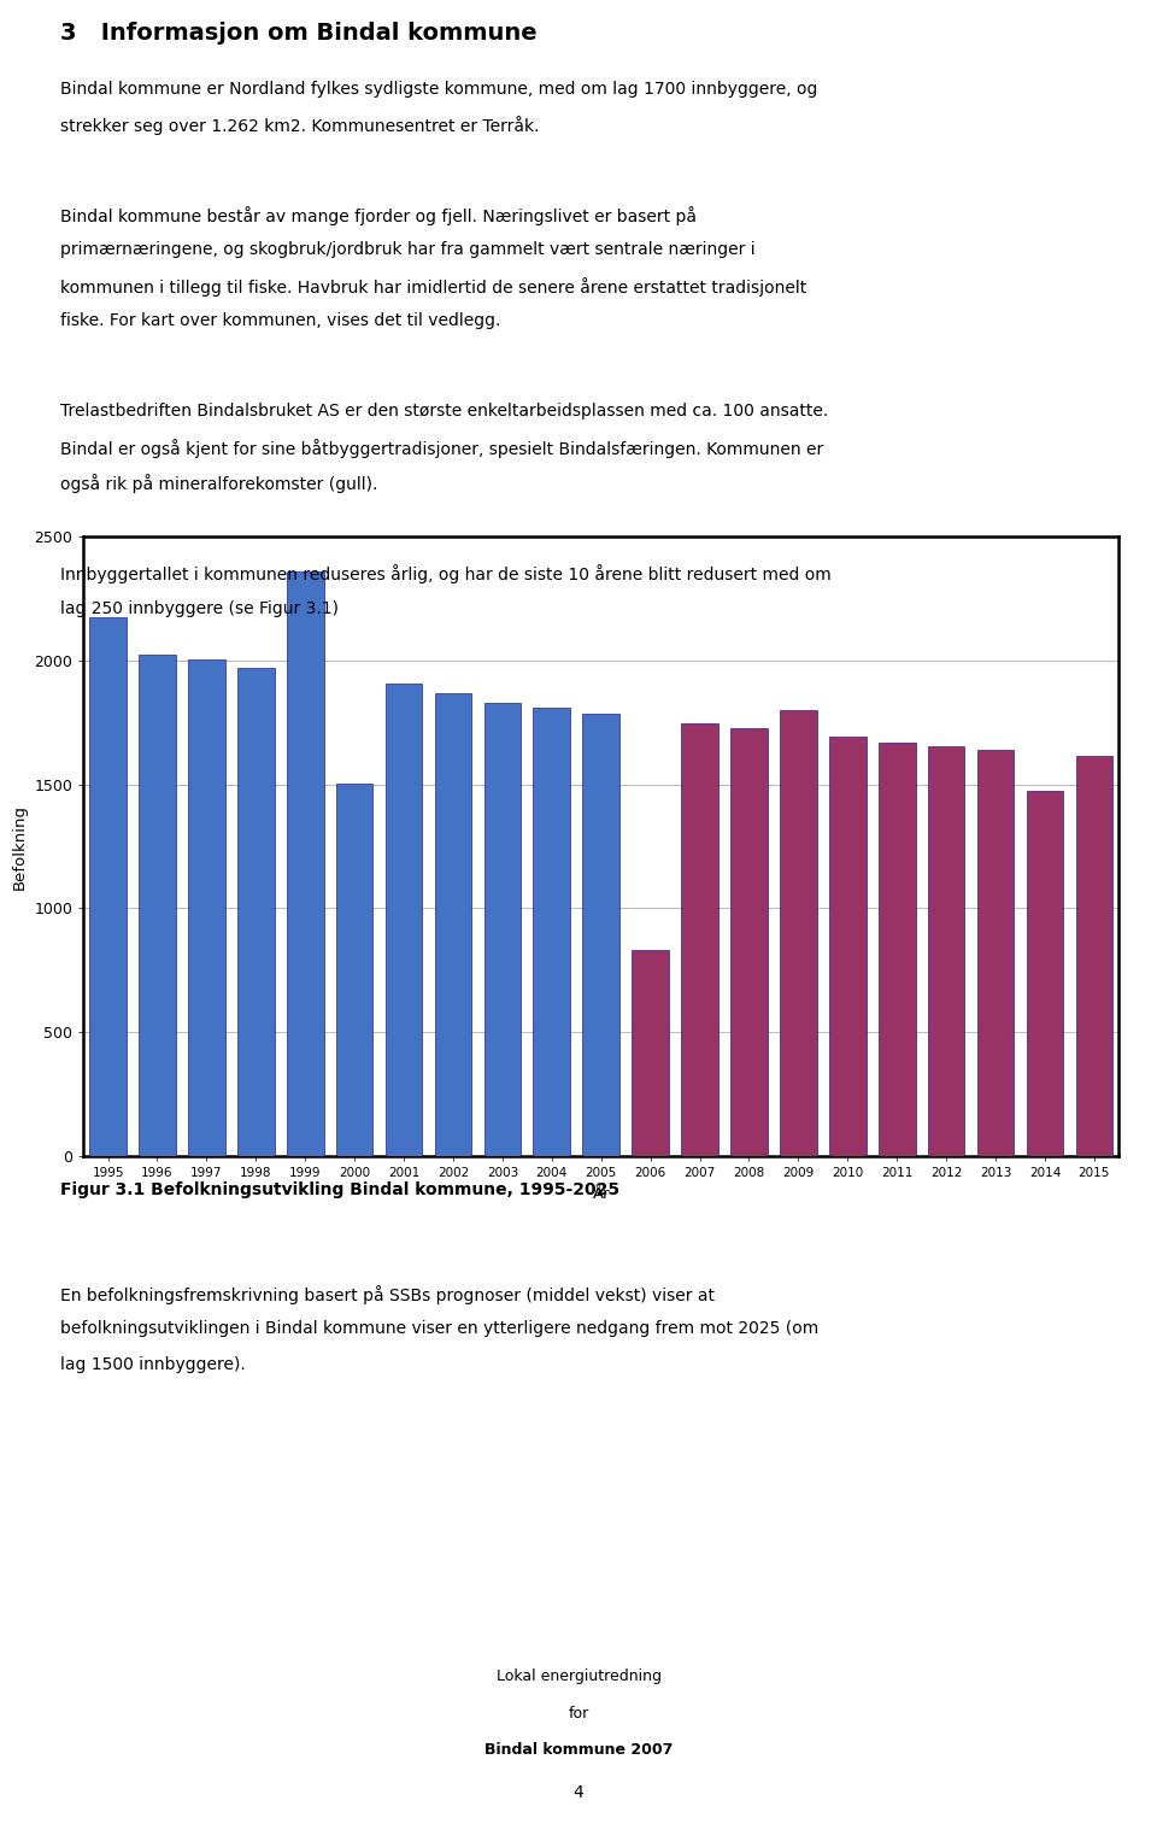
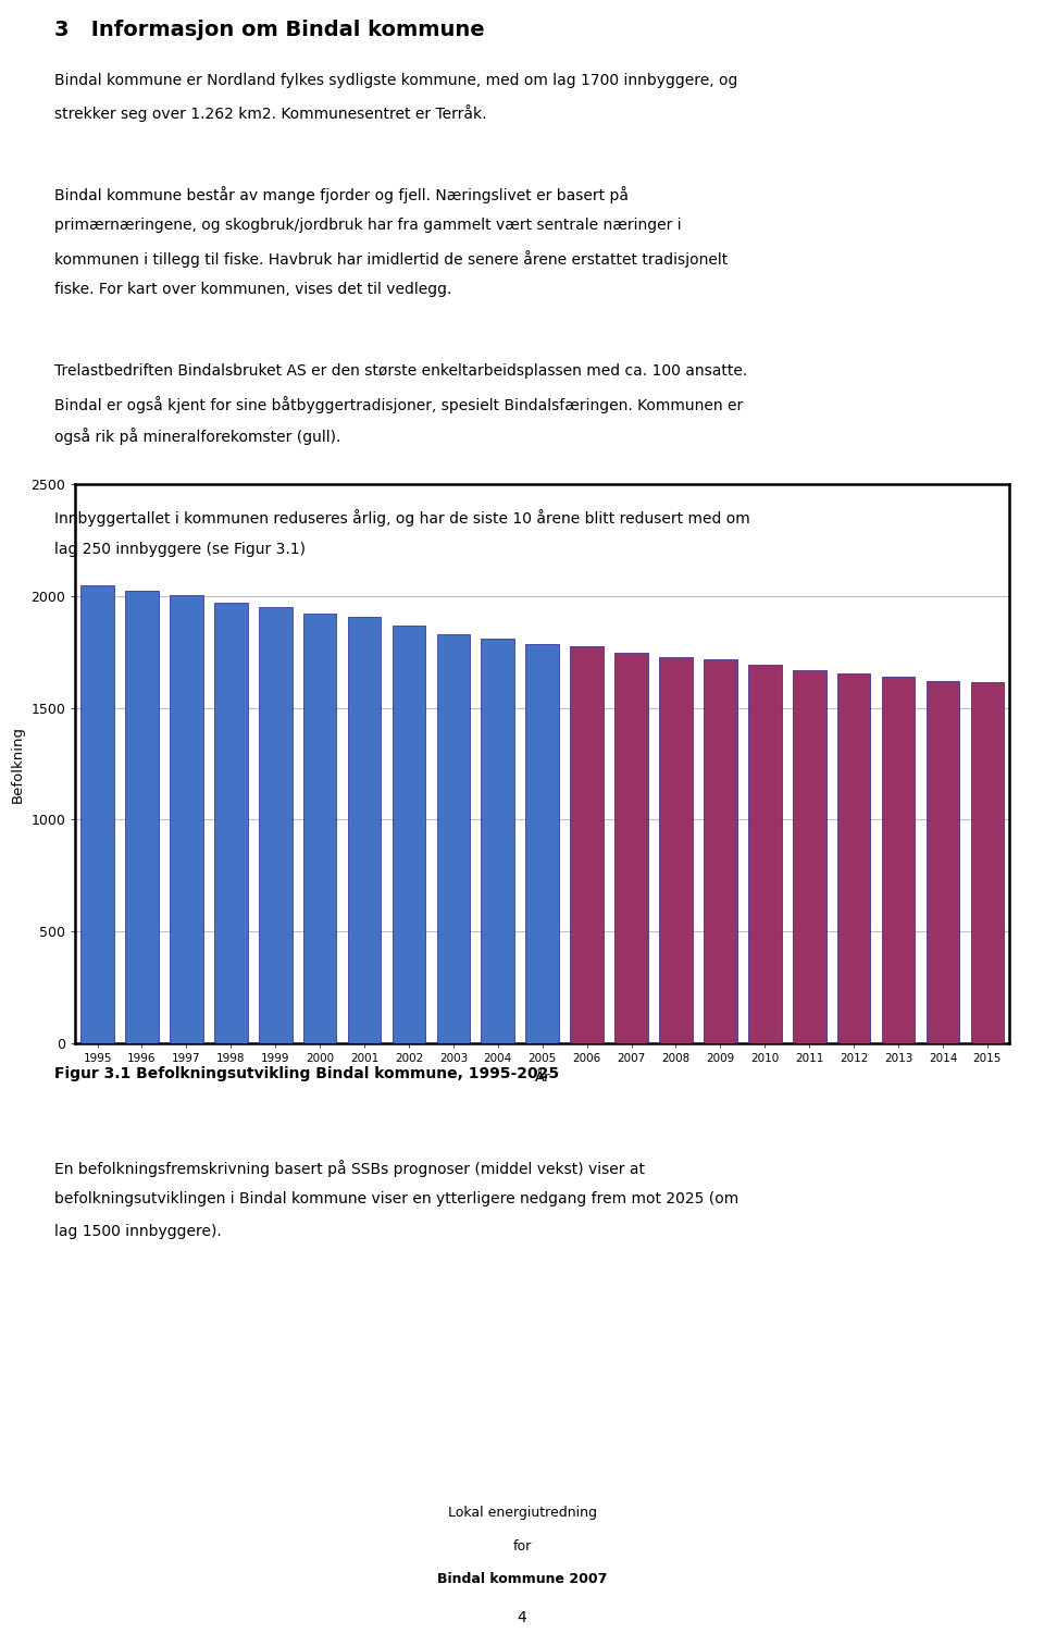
1995: 2175 -> 2048
1999: 2360 -> 1950
2000: 1505 -> 1920
2006: 830 -> 1775
2009: 1800 -> 1715
2014: 1475 -> 1620
